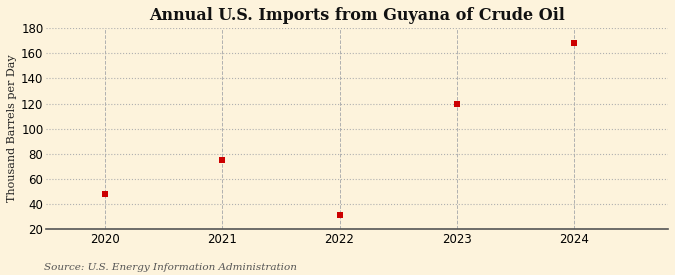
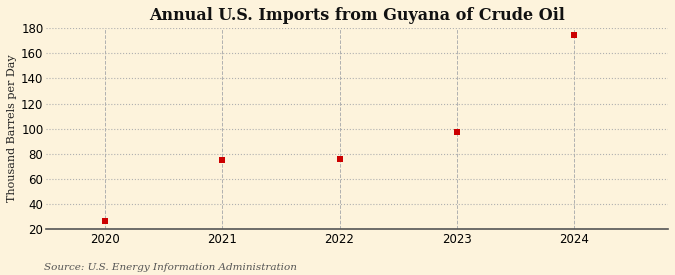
2020: 48 -> 26
2022: 31 -> 76
2023: 120 -> 97
2024: 168 -> 175
